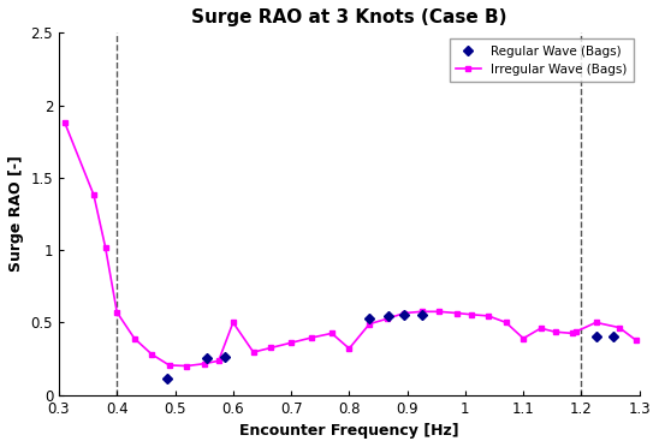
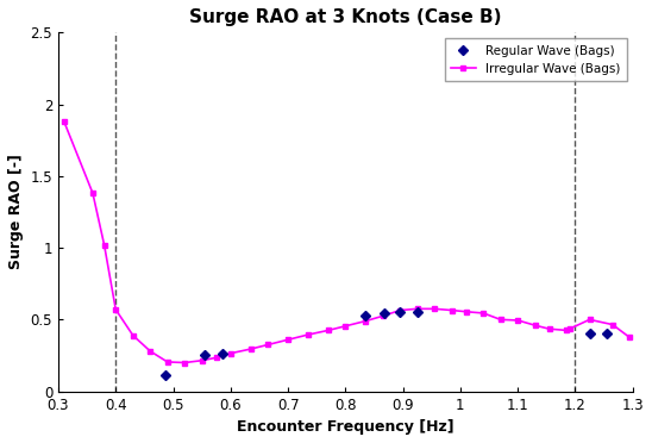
Irregular Wave (Bags)/0.6: 0.50 -> 0.27
Irregular Wave (Bags)/0.8: 0.32 -> 0.46
Irregular Wave (Bags)/1.1: 0.39 -> 0.49
